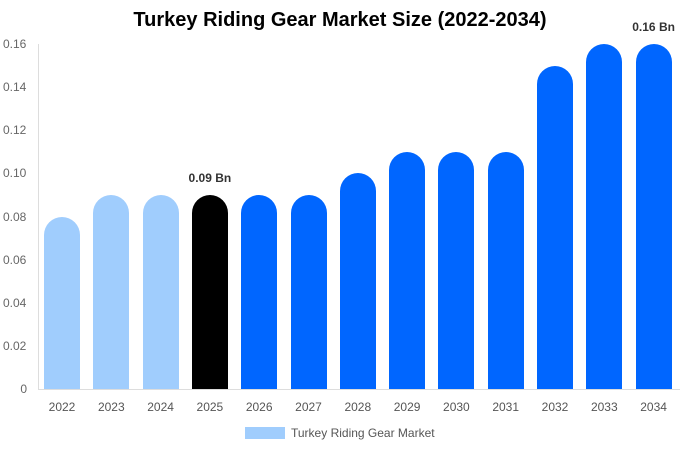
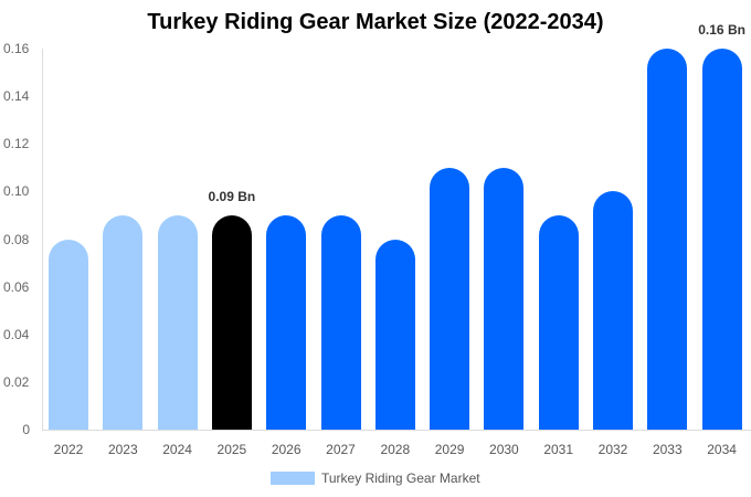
2028: 0.10 -> 0.08
2031: 0.11 -> 0.09
2032: 0.15 -> 0.10
